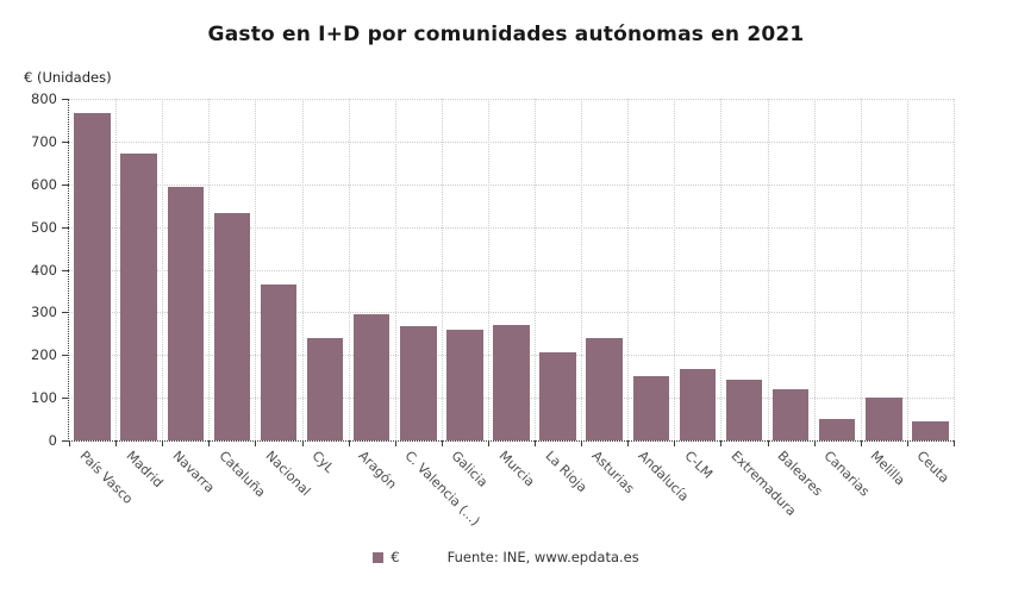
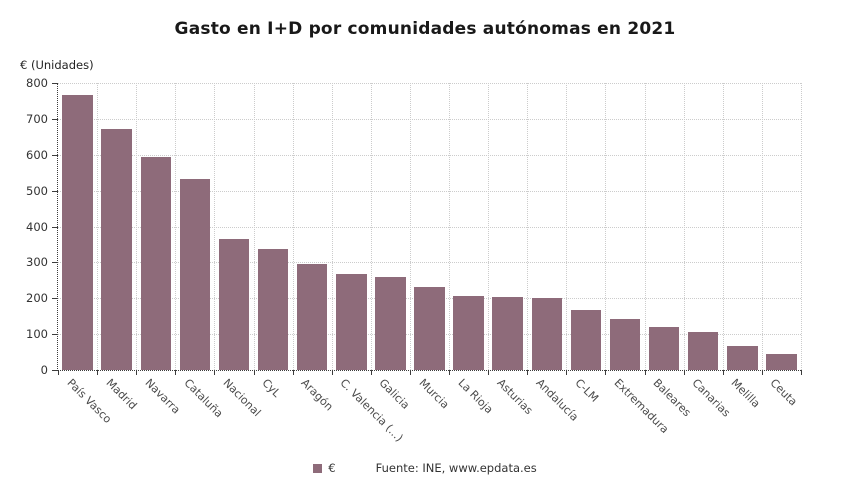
CyL: 240 -> 340
Murcia: 270 -> 230
Asturias: 240 -> 200
Andalucía: 150 -> 200
Canarias: 50 -> 110
Melilla: 100 -> 70
